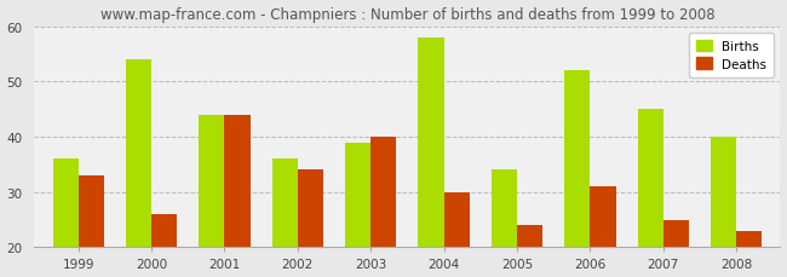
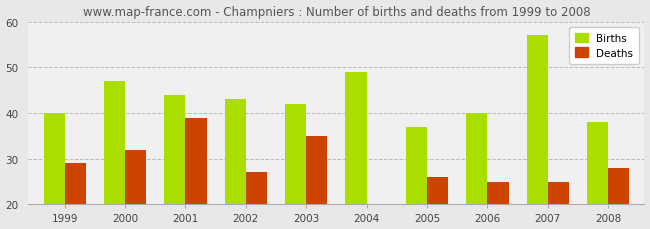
Births/1999: 36 -> 40
Deaths/1999: 33 -> 29
Births/2000: 54 -> 47
Deaths/2000: 26 -> 32
Deaths/2001: 44 -> 39
Births/2002: 36 -> 43
Deaths/2002: 34 -> 27
Births/2003: 39 -> 42
Deaths/2003: 40 -> 35
Births/2004: 58 -> 49
Deaths/2004: 30 -> 20
Births/2005: 34 -> 37
Deaths/2005: 24 -> 26
Births/2006: 52 -> 40
Deaths/2006: 31 -> 25
Births/2007: 45 -> 57
Births/2008: 40 -> 38
Deaths/2008: 23 -> 28
